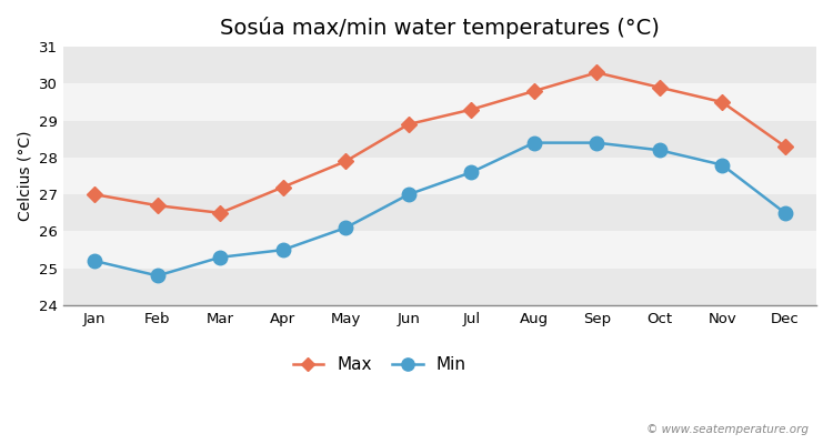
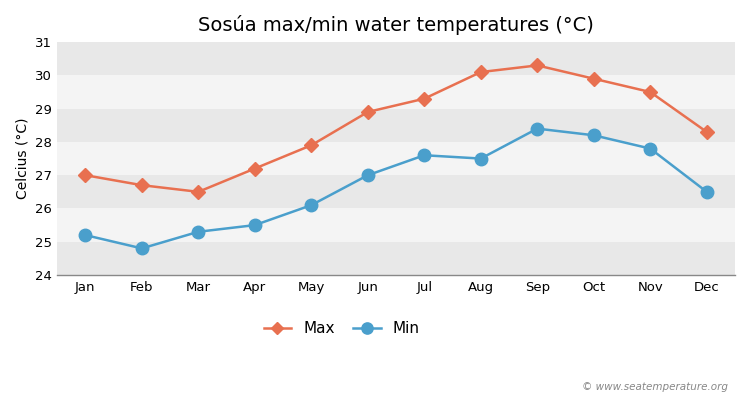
Max/Aug: 29.8 -> 30.1
Min/Aug: 28.4 -> 27.5
